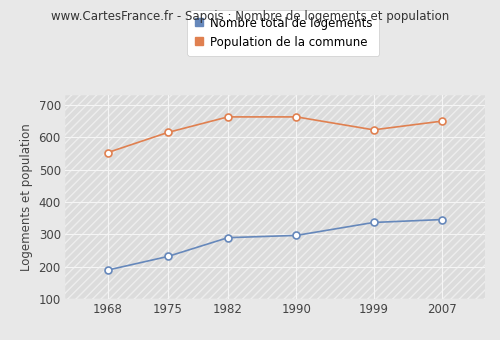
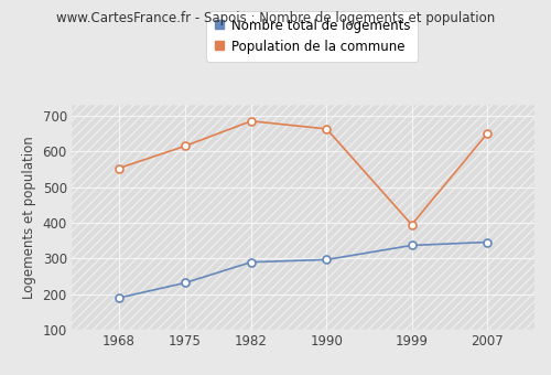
Population de la commune/1982: 663 -> 685
Population de la commune/1999: 623 -> 395
